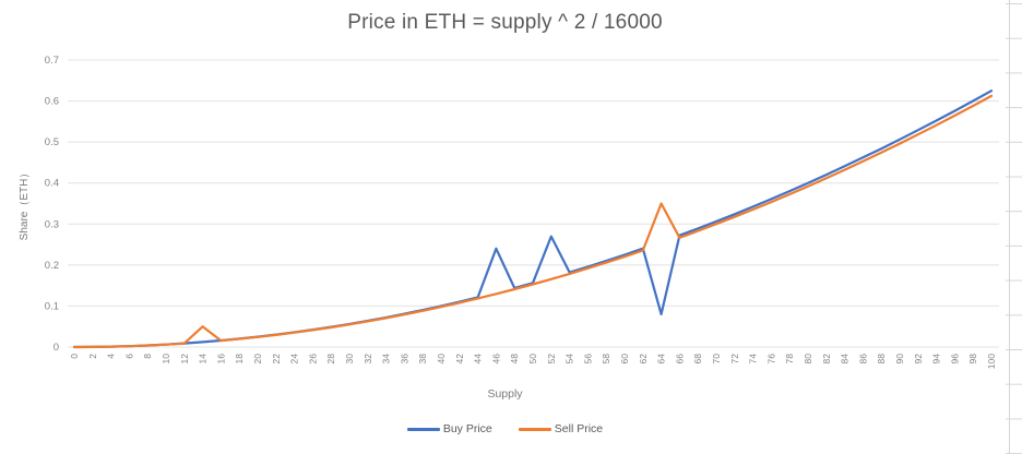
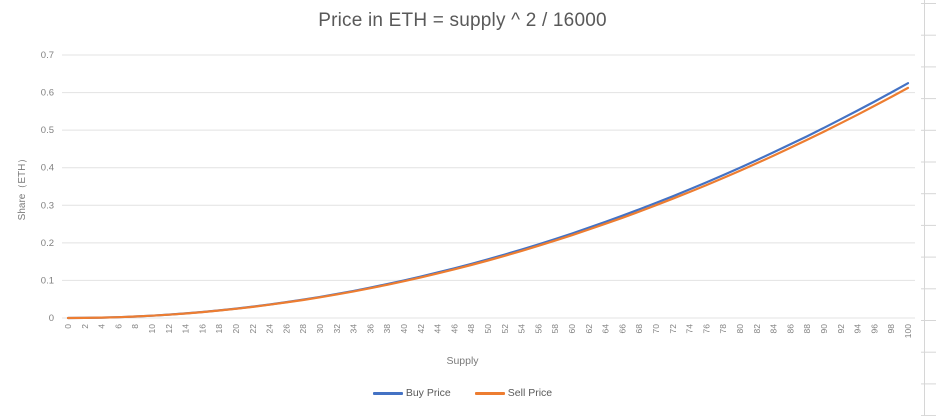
Sell Price/14: 0.05 -> 0.01
Buy Price/46: 0.24 -> 0.13
Buy Price/52: 0.27 -> 0.17
Buy Price/64: 0.08 -> 0.26
Sell Price/64: 0.35 -> 0.25
